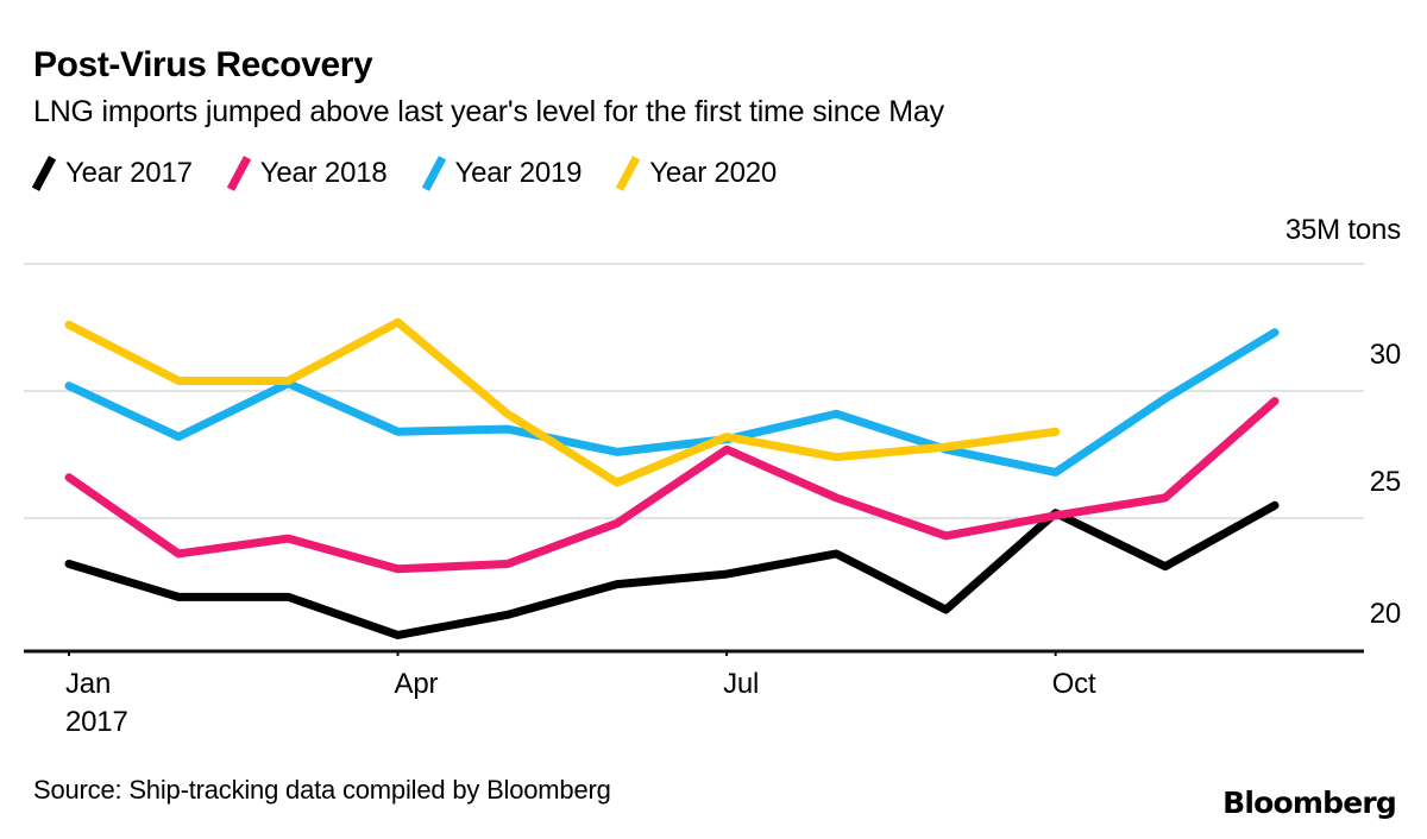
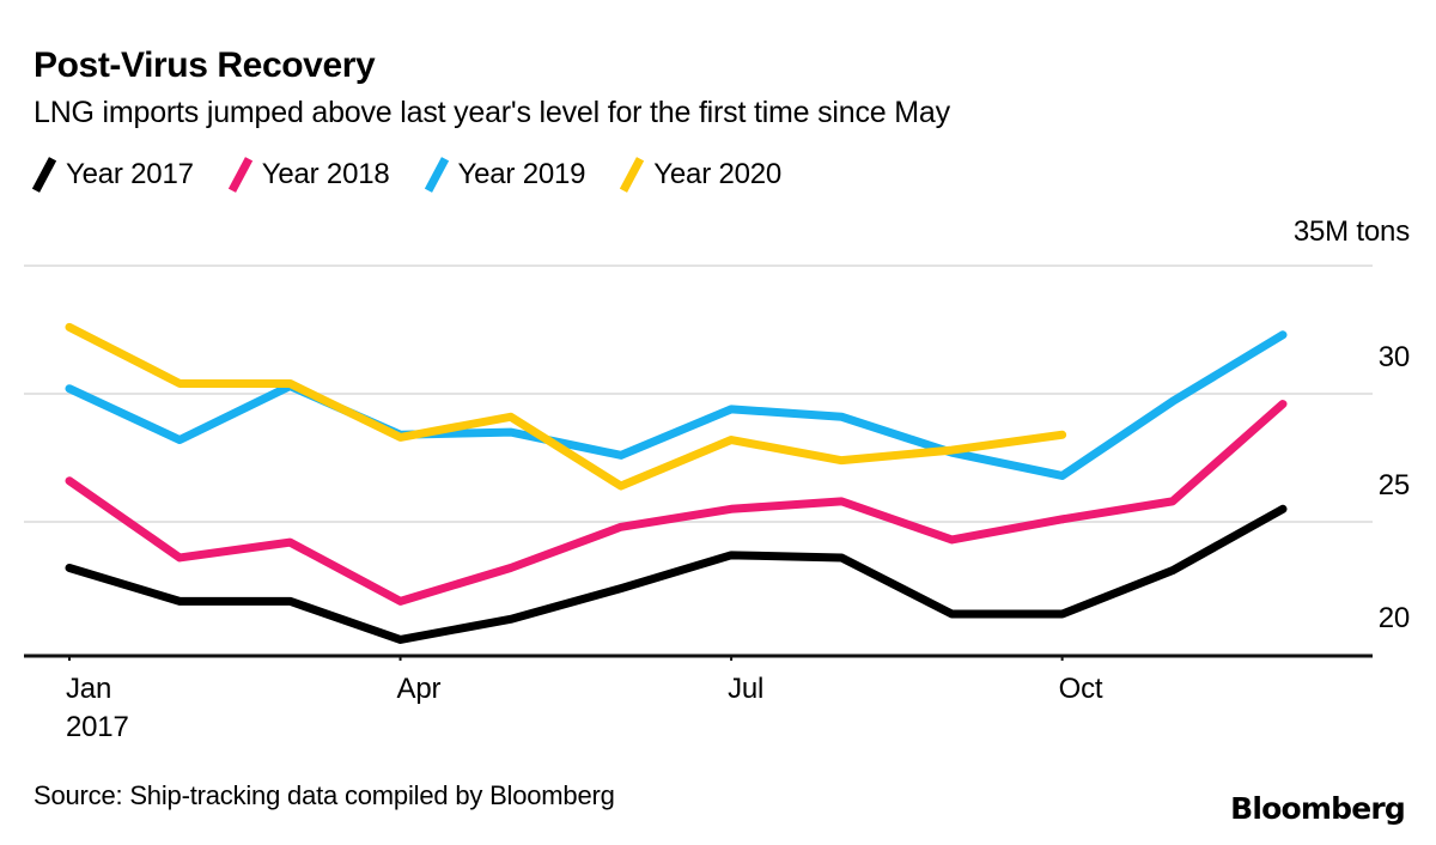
Year 2018/Apr: 23.0 -> 21.9
Year 2020/Apr: 32.7 -> 28.3
Year 2017/Jul: 22.8 -> 23.7
Year 2018/Jul: 27.7 -> 25.5
Year 2019/Jul: 28.1 -> 29.4
Year 2017/Oct: 25.2 -> 21.4
